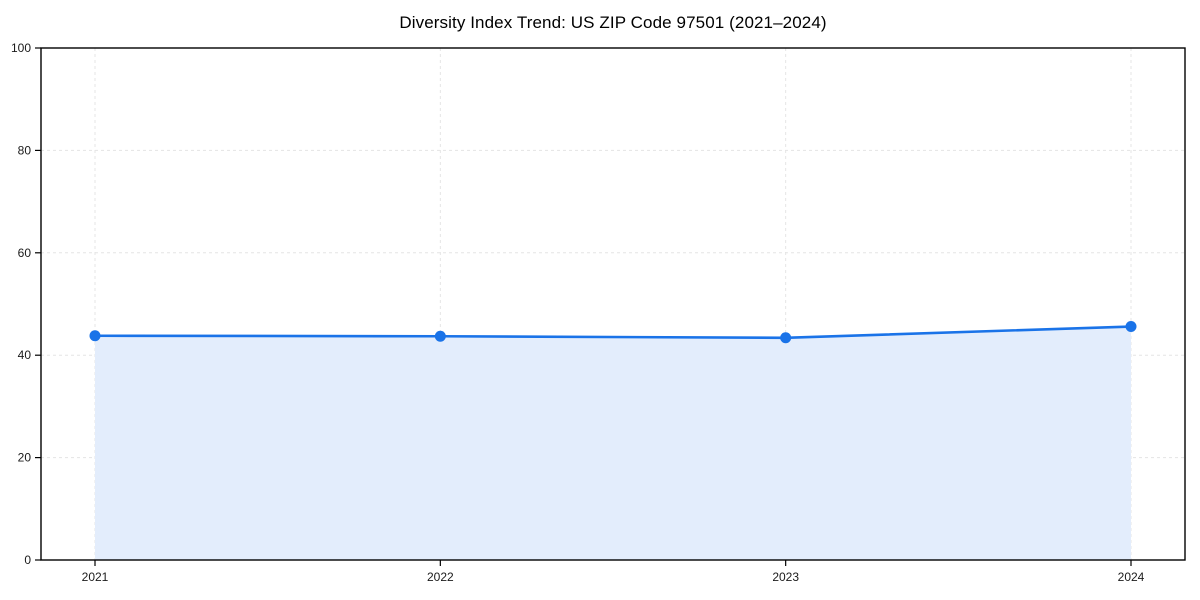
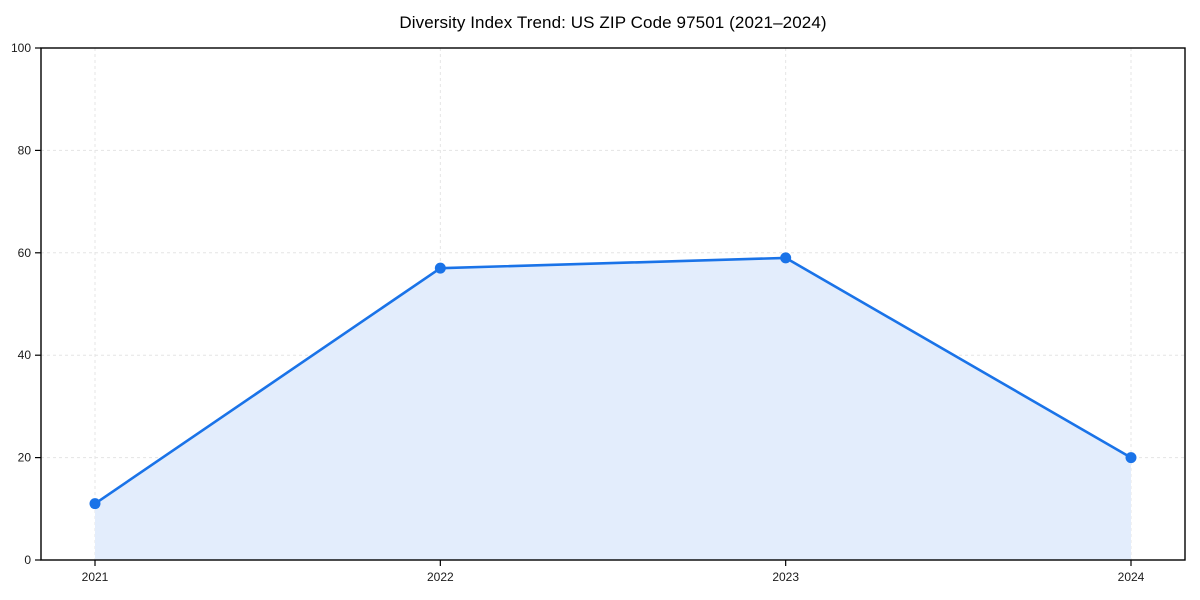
2021: 44 -> 11
2022: 44 -> 57
2023: 43 -> 59
2024: 46 -> 20
